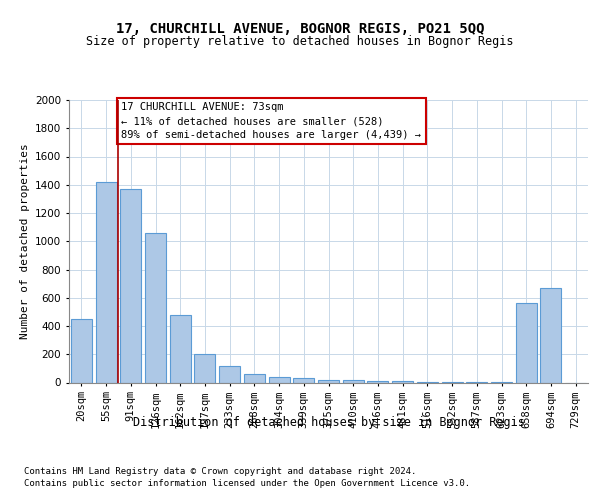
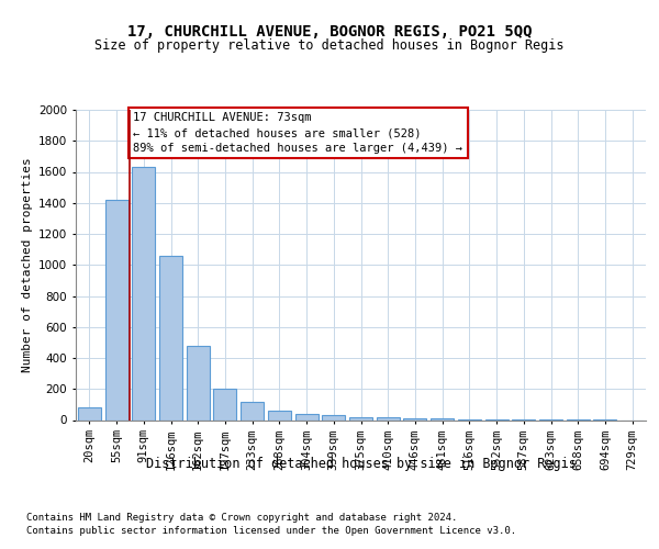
20sqm: 450 -> 80
91sqm: 1370 -> 1630
658sqm: 560 -> 0
694sqm: 670 -> 0
